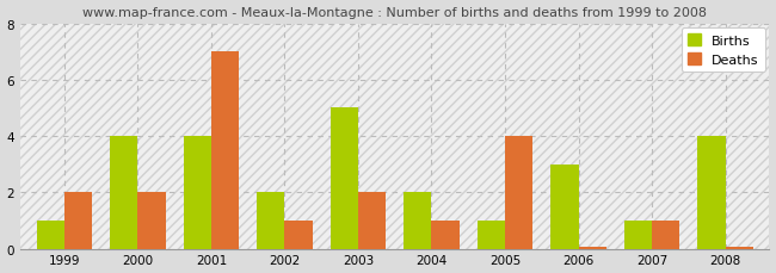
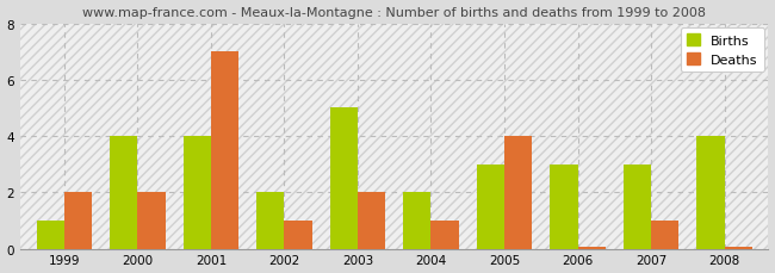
Births/2005: 1 -> 3
Births/2007: 1 -> 3
